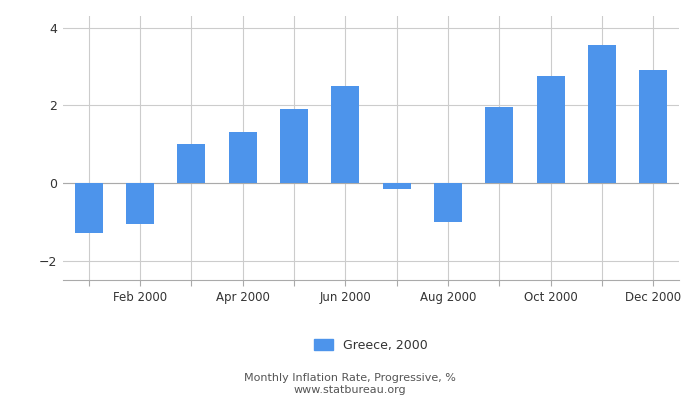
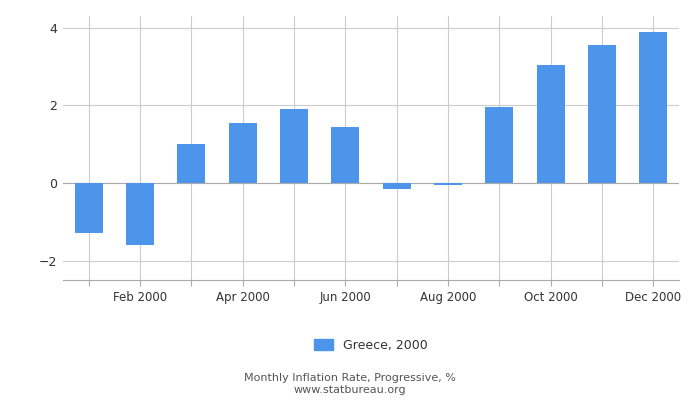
Feb 2000: -1.05 -> -1.60
Apr 2000: 1.30 -> 1.55
Jun 2000: 2.50 -> 1.45
Aug 2000: -1.00 -> -0.05
Oct 2000: 2.75 -> 3.05
Dec 2000: 2.90 -> 3.90
